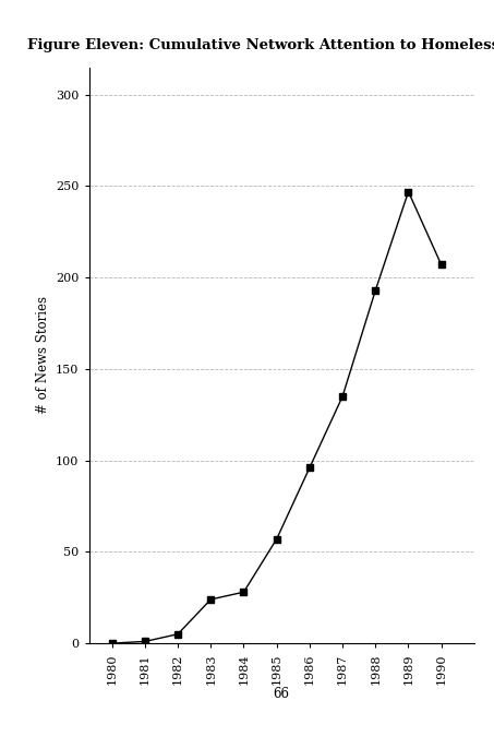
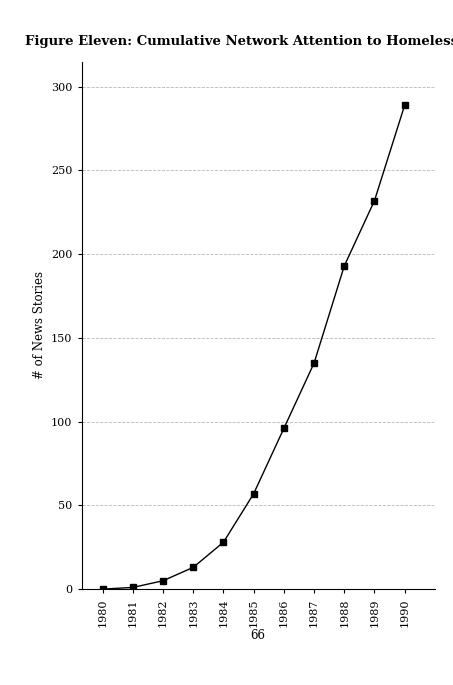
1983: 24 -> 13
1989: 247 -> 232
1990: 207 -> 289
